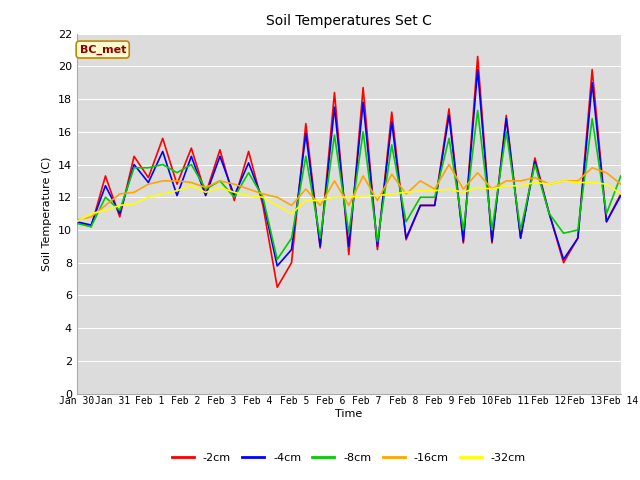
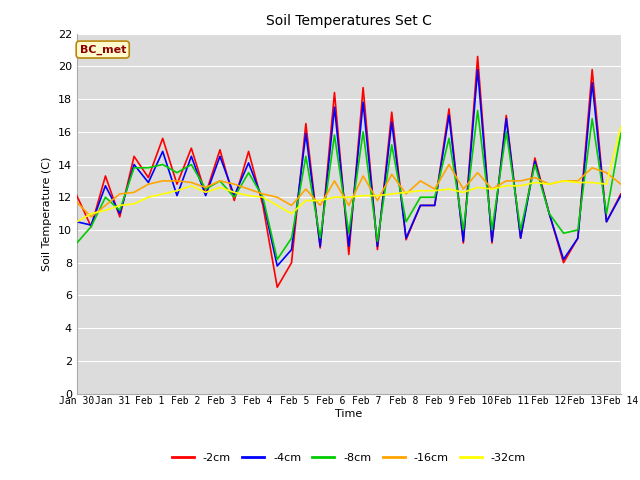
-2cm/Jan 30: 10.5 -> 12.1
-8cm/Jan 30: 10.4 -> 9.2
-16cm/Jan 30: 10.6 -> 11.7
-8cm/Feb 14: 13.3 -> 15.9
-32cm/Feb 14: 12.2 -> 16.3
